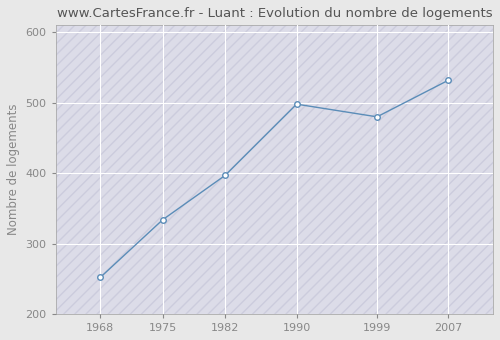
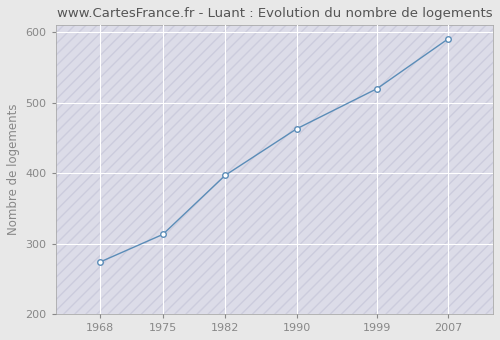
1968: 252 -> 274
1975: 334 -> 313
1990: 498 -> 463
1999: 480 -> 520
2007: 532 -> 591
